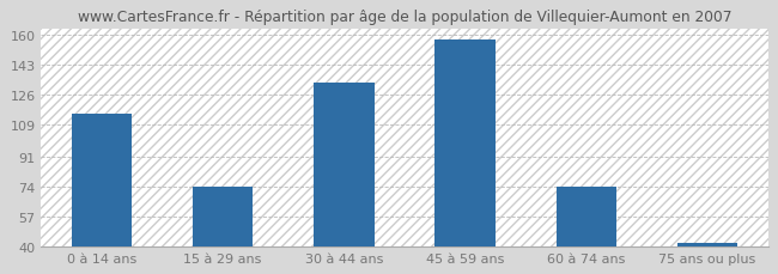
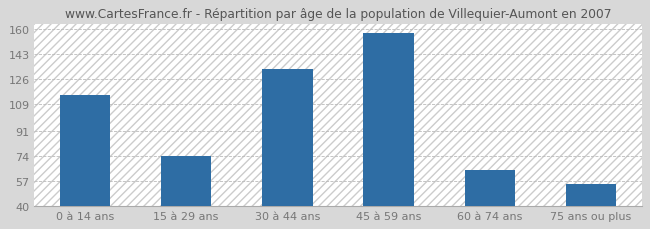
60 à 74 ans: 74 -> 64
75 ans ou plus: 42 -> 55
